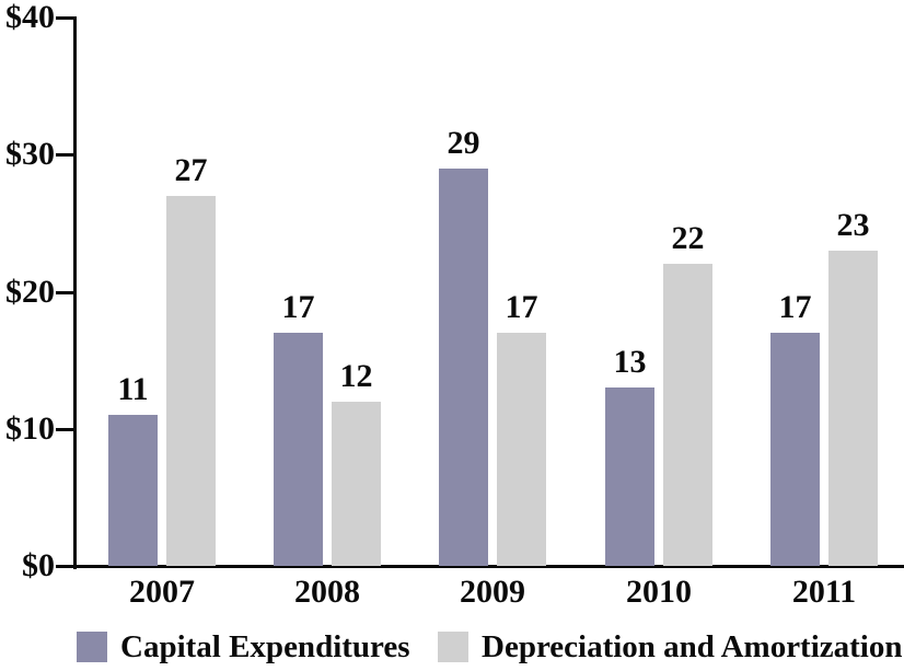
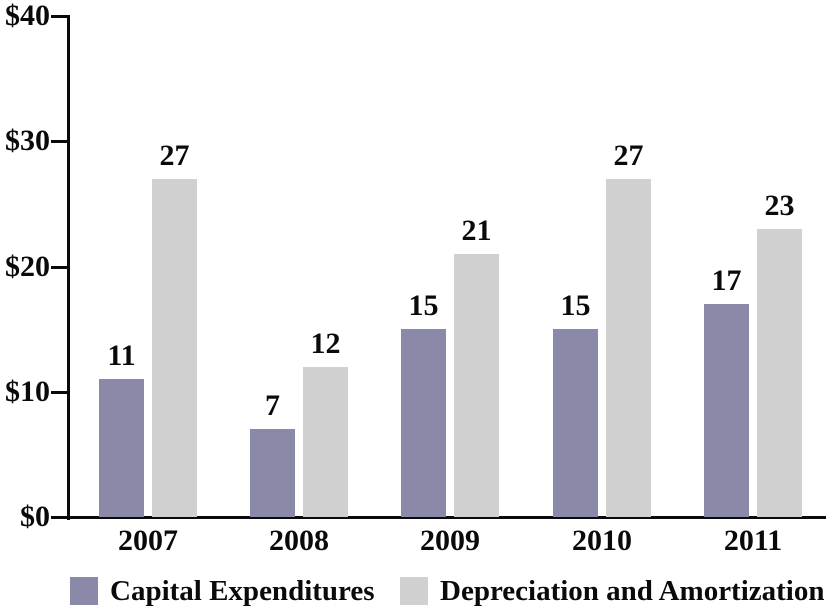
Capital Expenditures/2008: 17 -> 7
Capital Expenditures/2009: 29 -> 15
Depreciation and Amortization/2009: 17 -> 21
Capital Expenditures/2010: 13 -> 15
Depreciation and Amortization/2010: 22 -> 27
